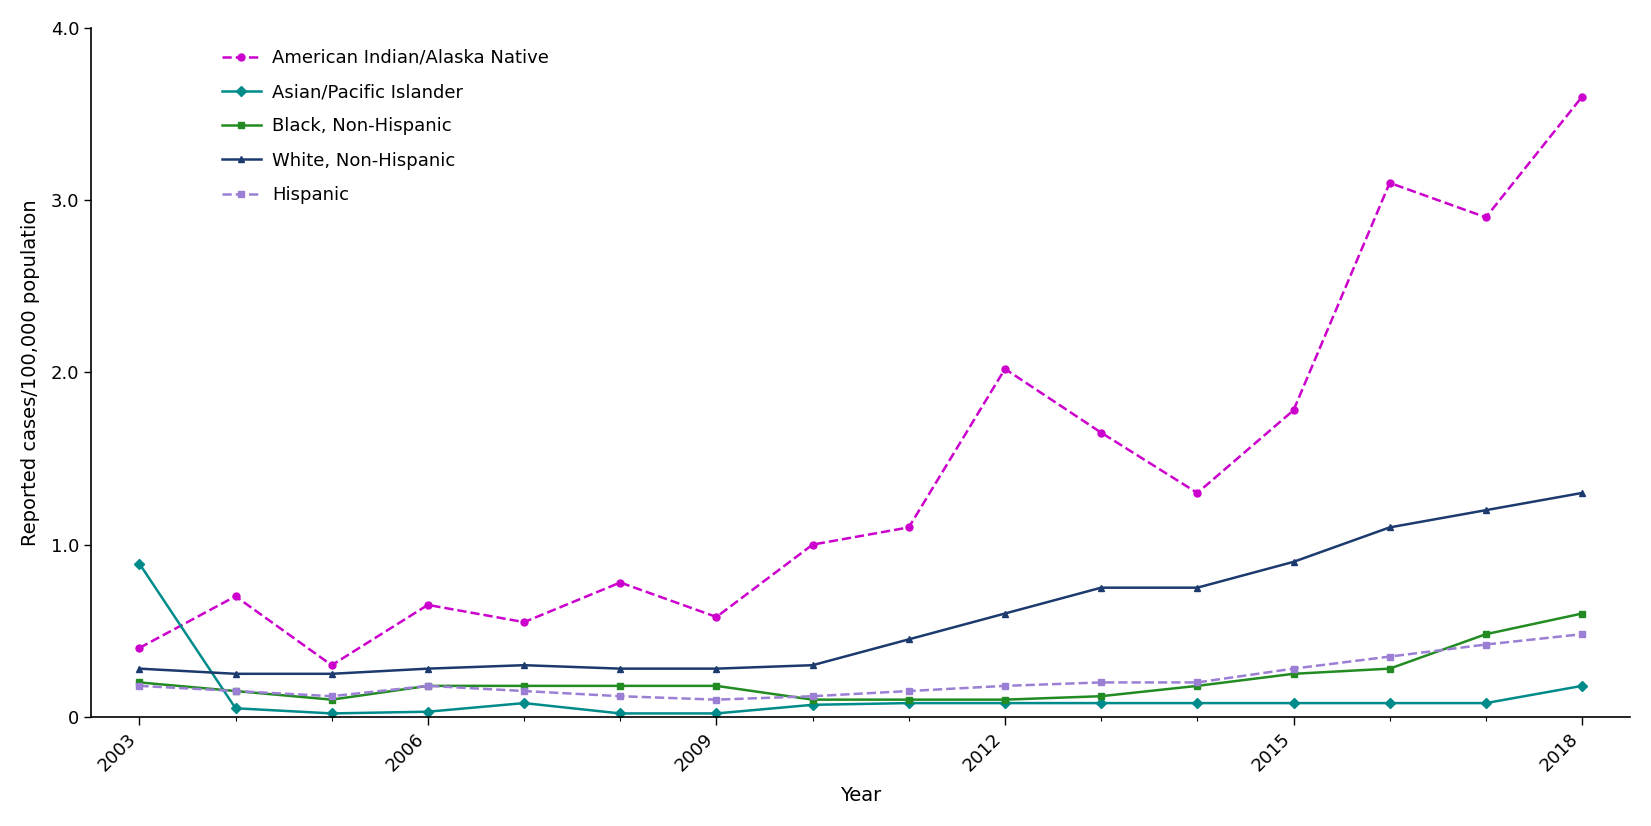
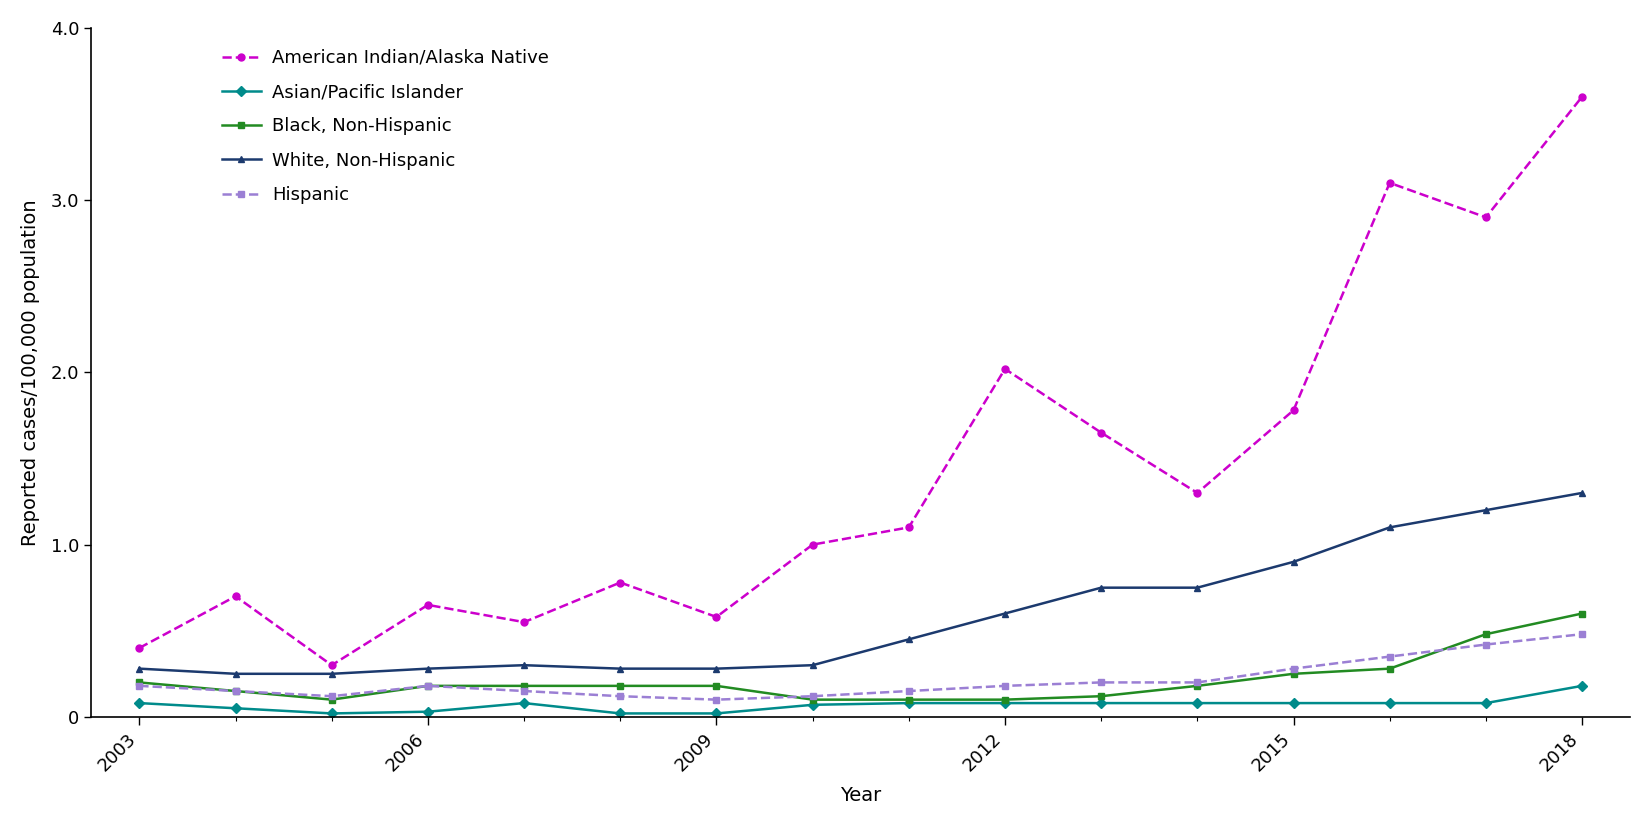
Asian/Pacific Islander/2003: 0.89 -> 0.08
